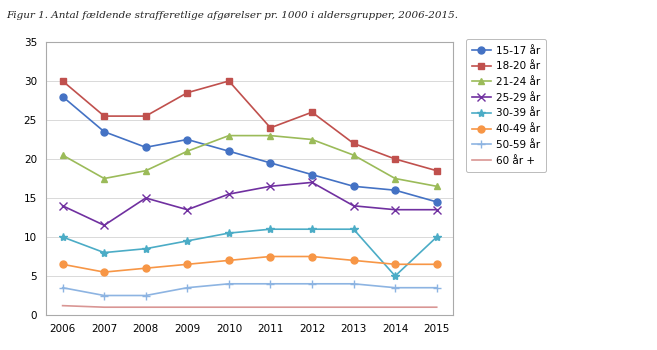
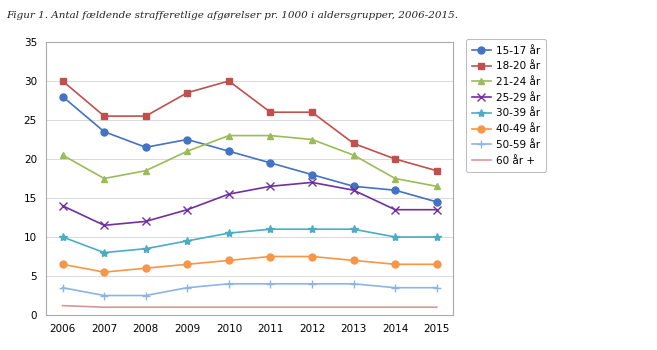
25-29 år/2008: 15.0 -> 12.0
18-20 år/2011: 24.0 -> 26.0
25-29 år/2013: 14.0 -> 16.0
30-39 år/2014: 5.0 -> 10.0
